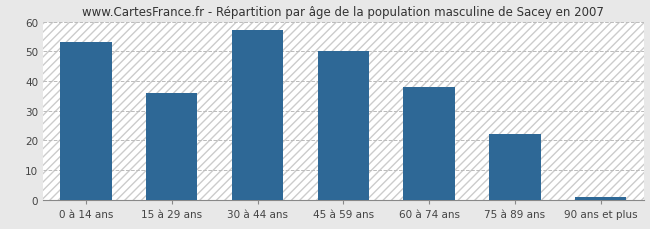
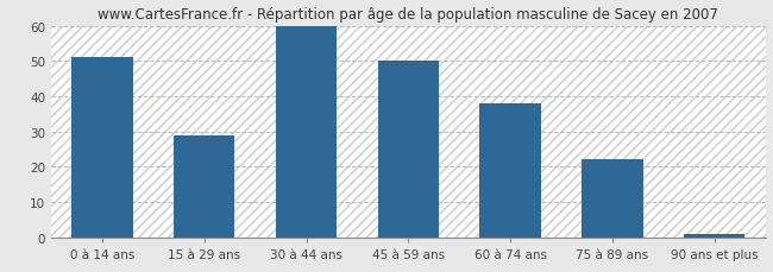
0 à 14 ans: 53 -> 51
15 à 29 ans: 36 -> 29
30 à 44 ans: 57 -> 60
